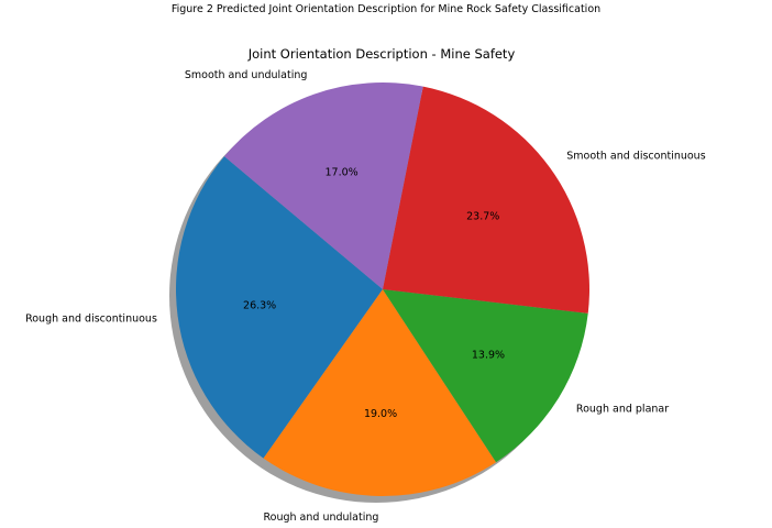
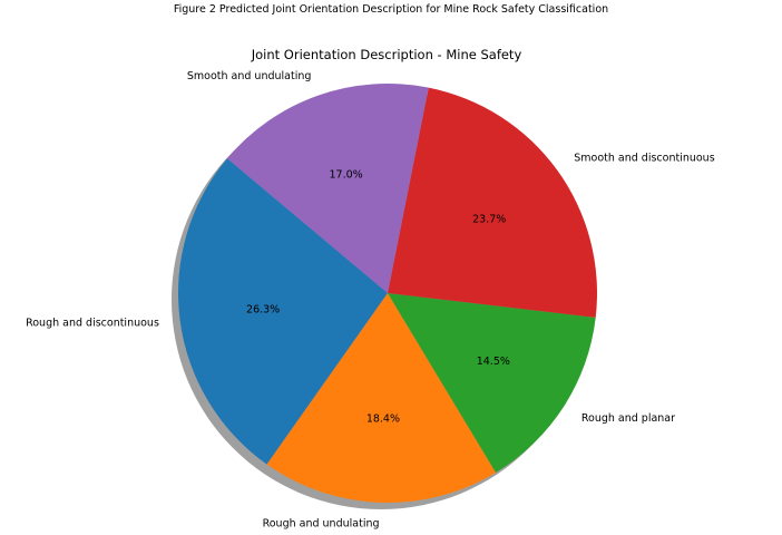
Rough and undulating: 19.0% -> 18.4%
Rough and planar: 13.9% -> 14.5%
